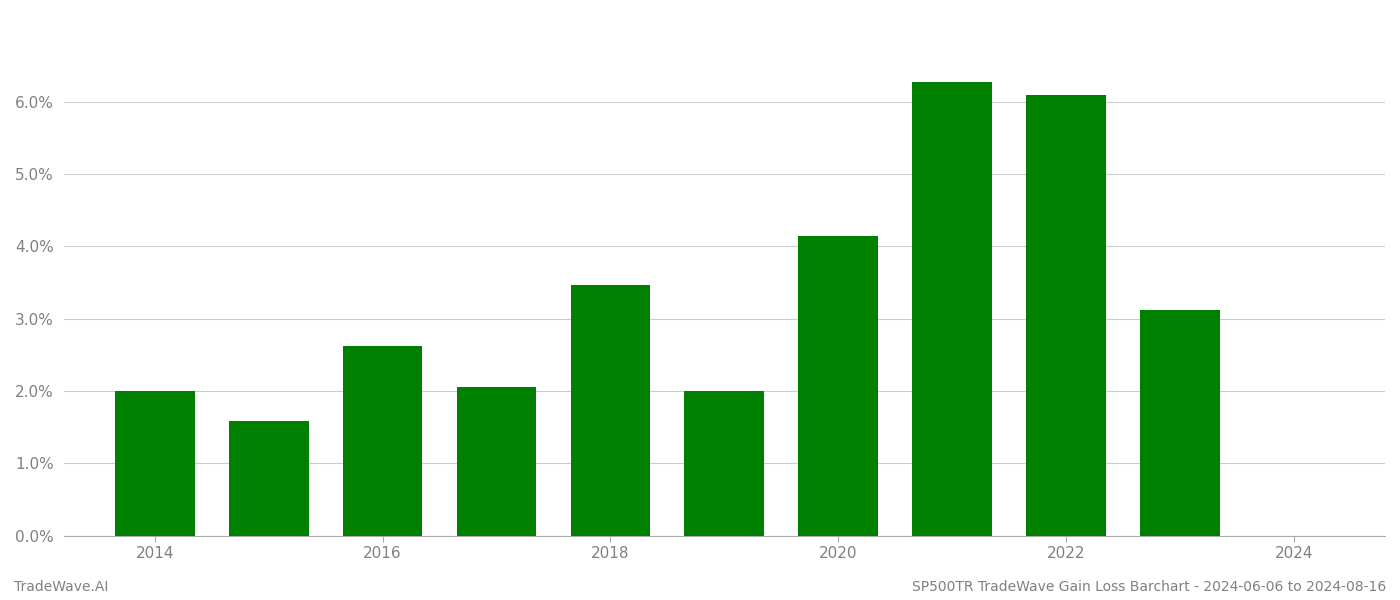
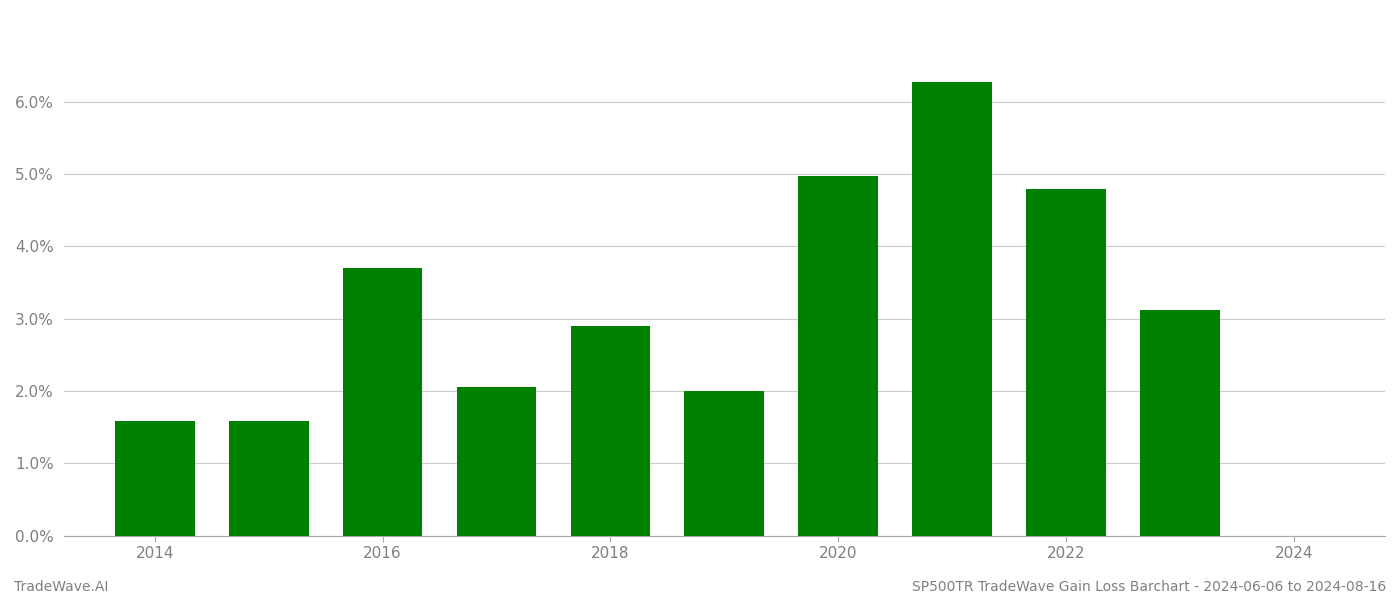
2014: 2.00% -> 1.58%
2016: 2.62% -> 3.70%
2018: 3.46% -> 2.90%
2020: 4.14% -> 4.98%
2022: 6.10% -> 4.80%
